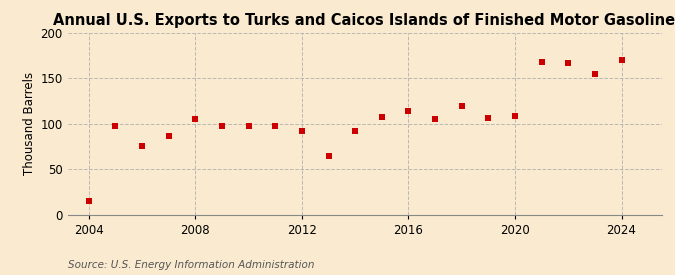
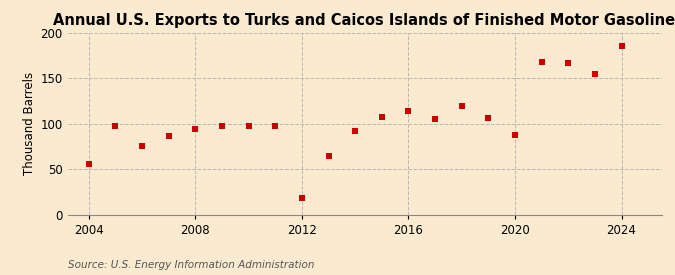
2004: 15 -> 56
2008: 105 -> 94
2012: 92 -> 18
2020: 109 -> 88
2024: 170 -> 186
